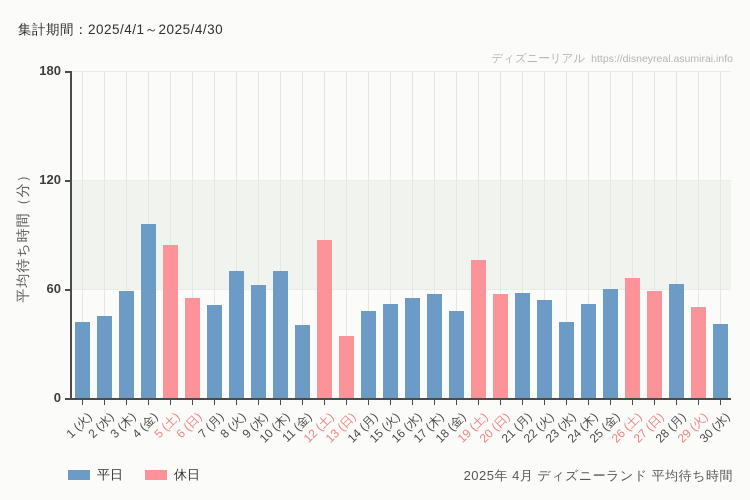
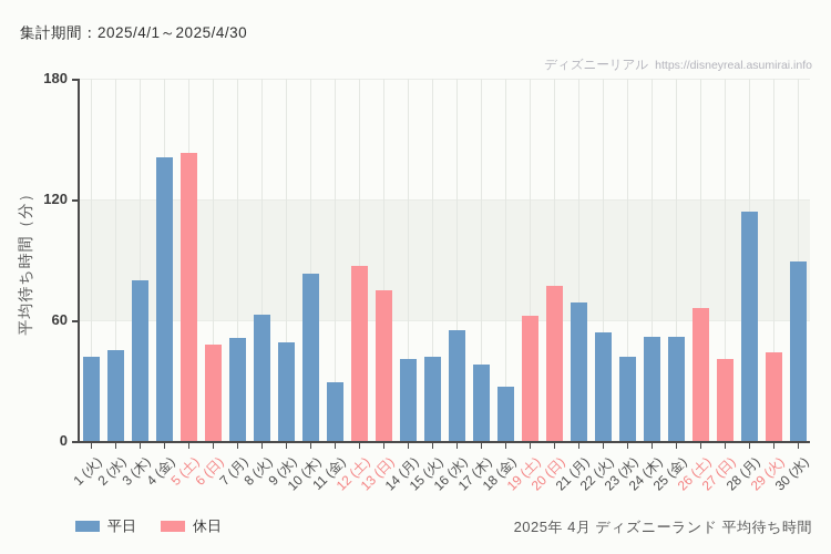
3 (木): 59 -> 80
4 (金): 96 -> 141
5 (土): 84 -> 143
6 (日): 55 -> 48
8 (火): 70 -> 63
9 (水): 62 -> 49
10 (木): 70 -> 83
11 (金): 40 -> 29
13 (日): 34 -> 75
14 (月): 48 -> 41
15 (火): 52 -> 42
17 (木): 57 -> 38
18 (金): 48 -> 27
19 (土): 76 -> 62
20 (日): 57 -> 77
21 (月): 58 -> 69
25 (金): 60 -> 52
27 (日): 59 -> 41
28 (月): 63 -> 114
29 (火): 50 -> 44
30 (水): 41 -> 89
